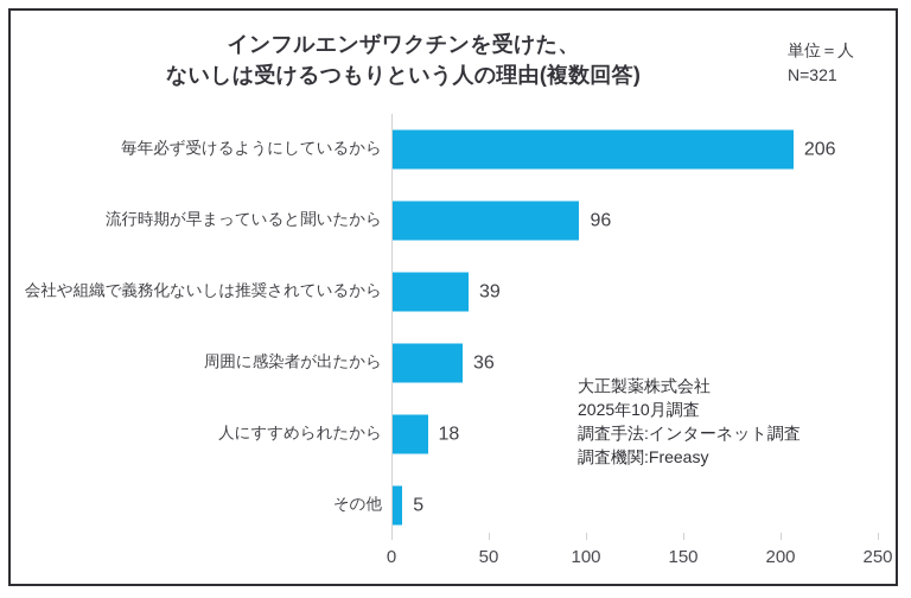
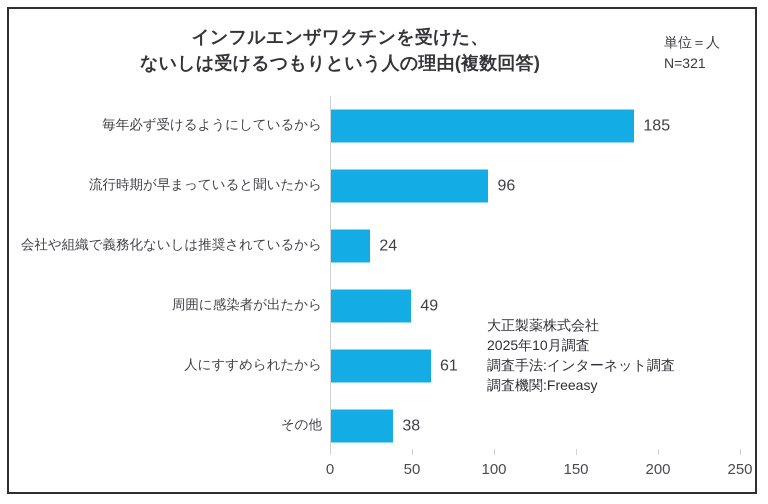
毎年必ず受けるようにしているから: 206 -> 185
会社や組織で義務化ないしは推奨されているから: 39 -> 24
周囲に感染者が出たから: 36 -> 49
人にすすめられたから: 18 -> 61
その他: 5 -> 38
